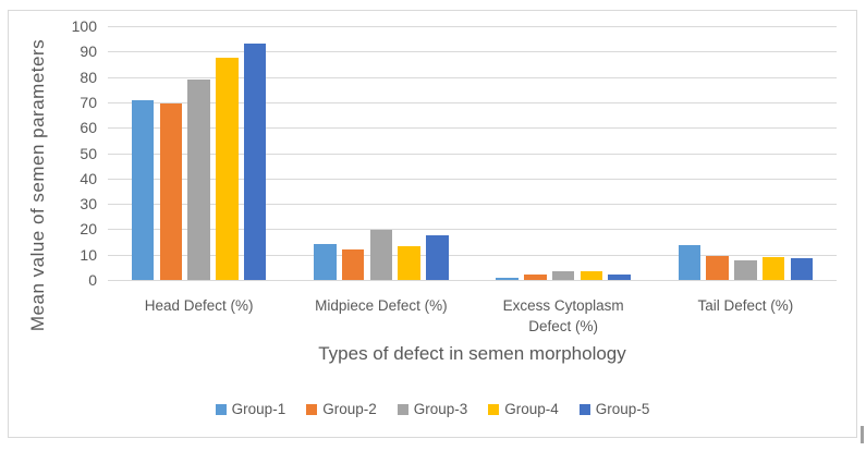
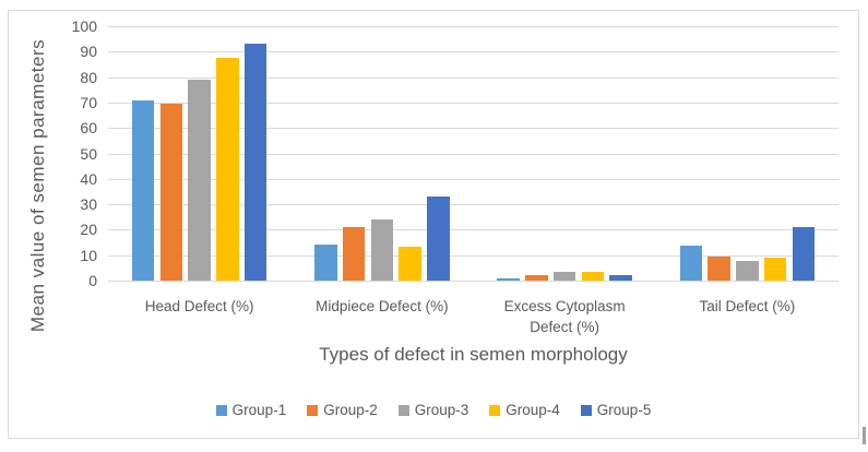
Group-2/Midpiece Defect (%): 12 -> 21
Group-3/Midpiece Defect (%): 20 -> 24
Group-5/Midpiece Defect (%): 18 -> 33
Group-5/Tail Defect (%): 8 -> 21
